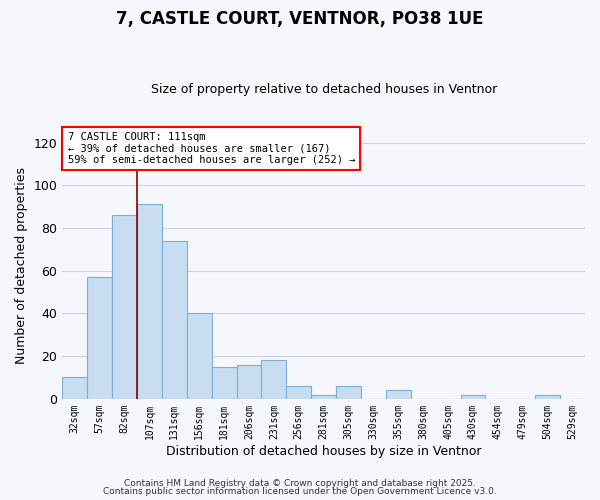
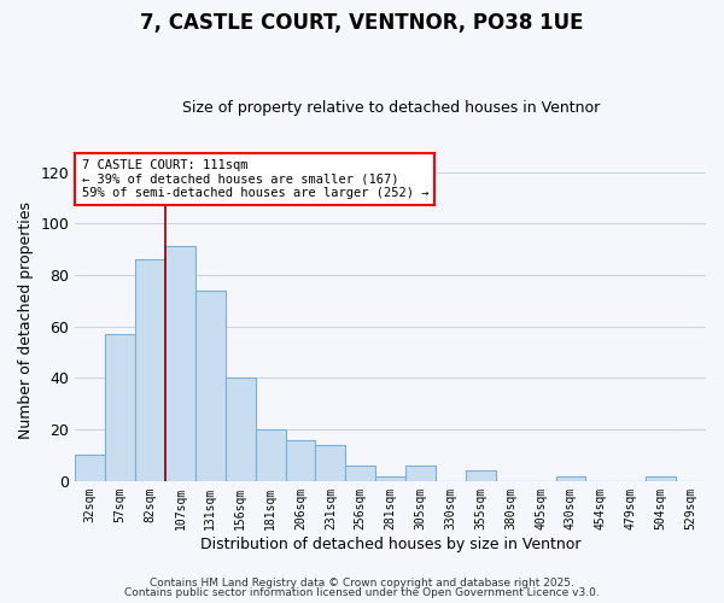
181sqm: 15 -> 20
231sqm: 18 -> 14
